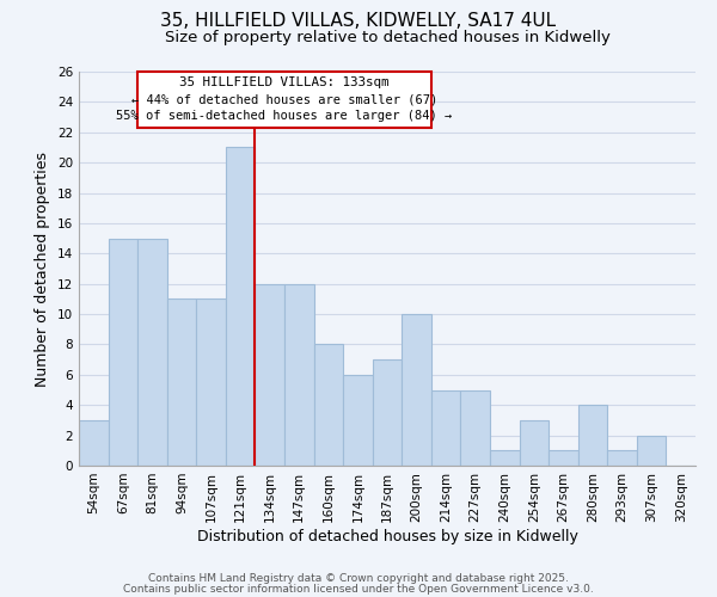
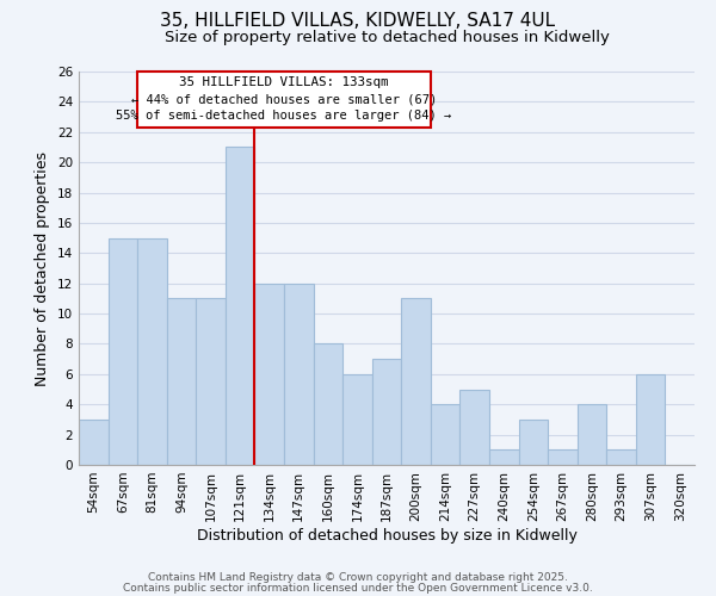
200sqm: 10 -> 11
214sqm: 5 -> 4
307sqm: 2 -> 6
